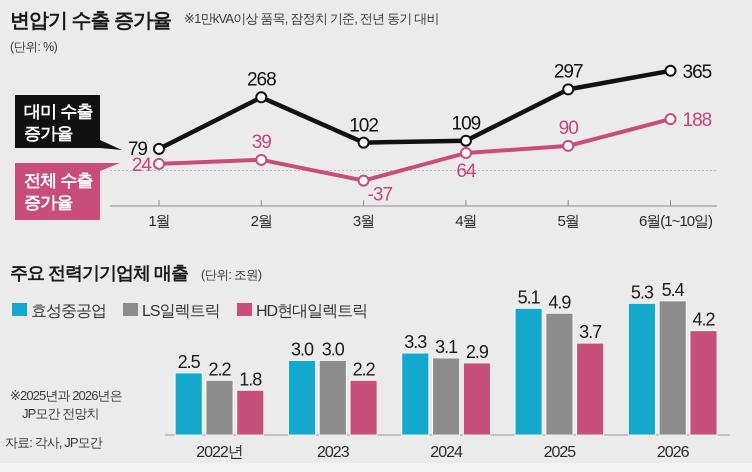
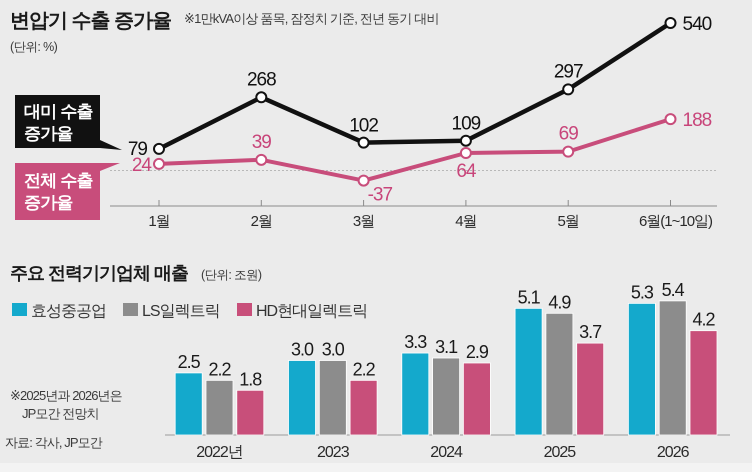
변압기 수출 증가율/전체 수출 증가율/5월: 90 -> 69
변압기 수출 증가율/대미 수출 증가율/6월(1~10일): 365 -> 540
